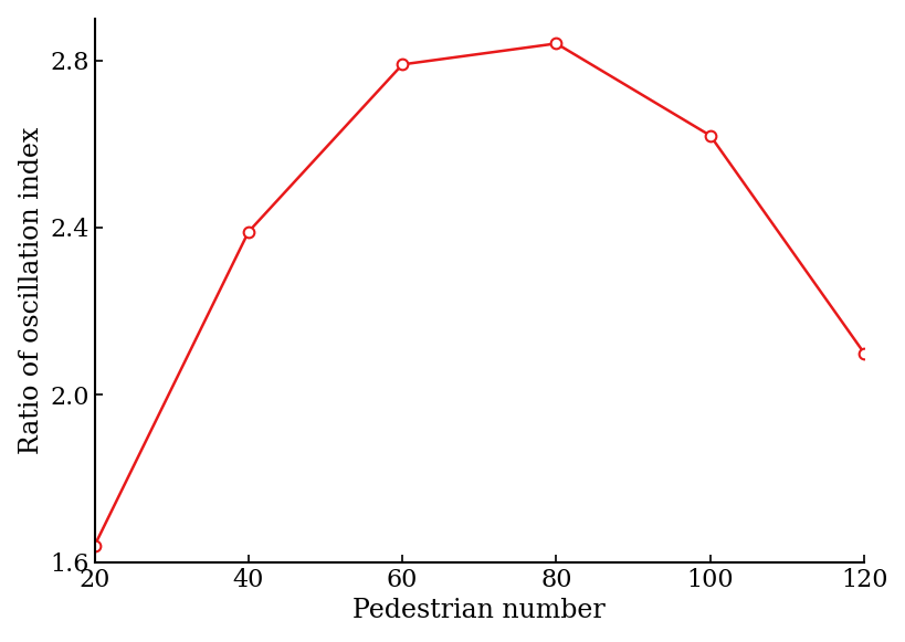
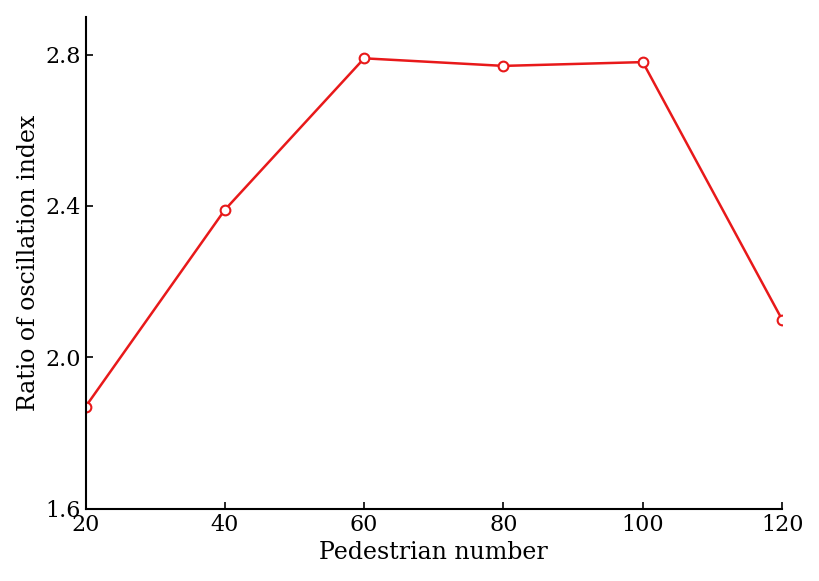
20: 1.64 -> 1.87
80: 2.84 -> 2.77
100: 2.62 -> 2.78
